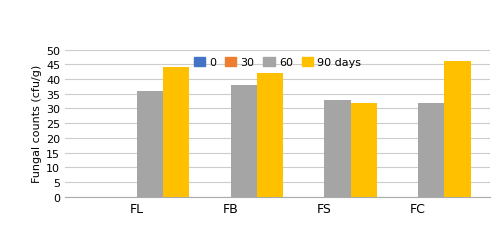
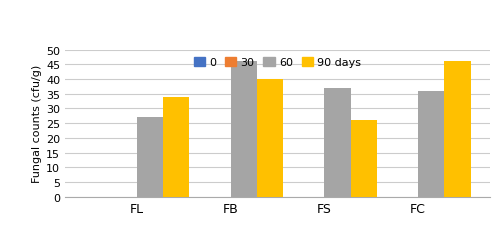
60/FL: 36 -> 27
90 days/FL: 44 -> 34
60/FB: 38 -> 46
90 days/FB: 42 -> 40
60/FS: 33 -> 37
90 days/FS: 32 -> 26
60/FC: 32 -> 36
